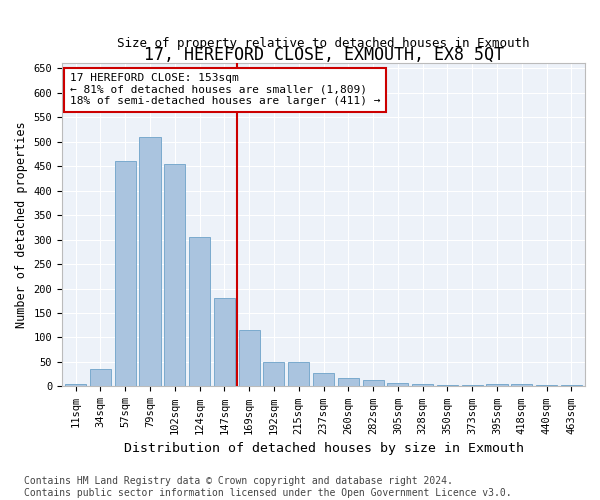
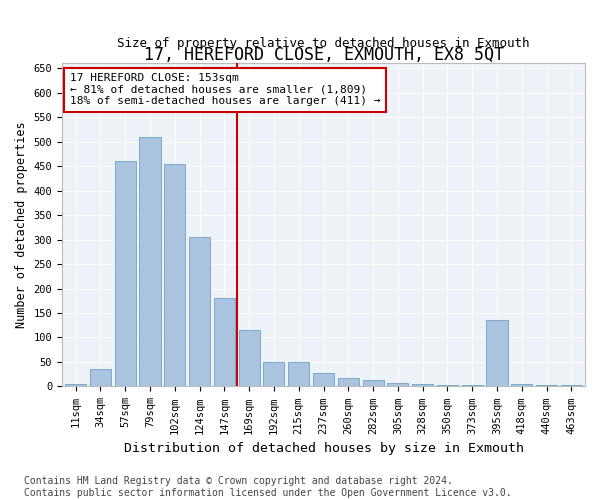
395sqm: 6 -> 135
